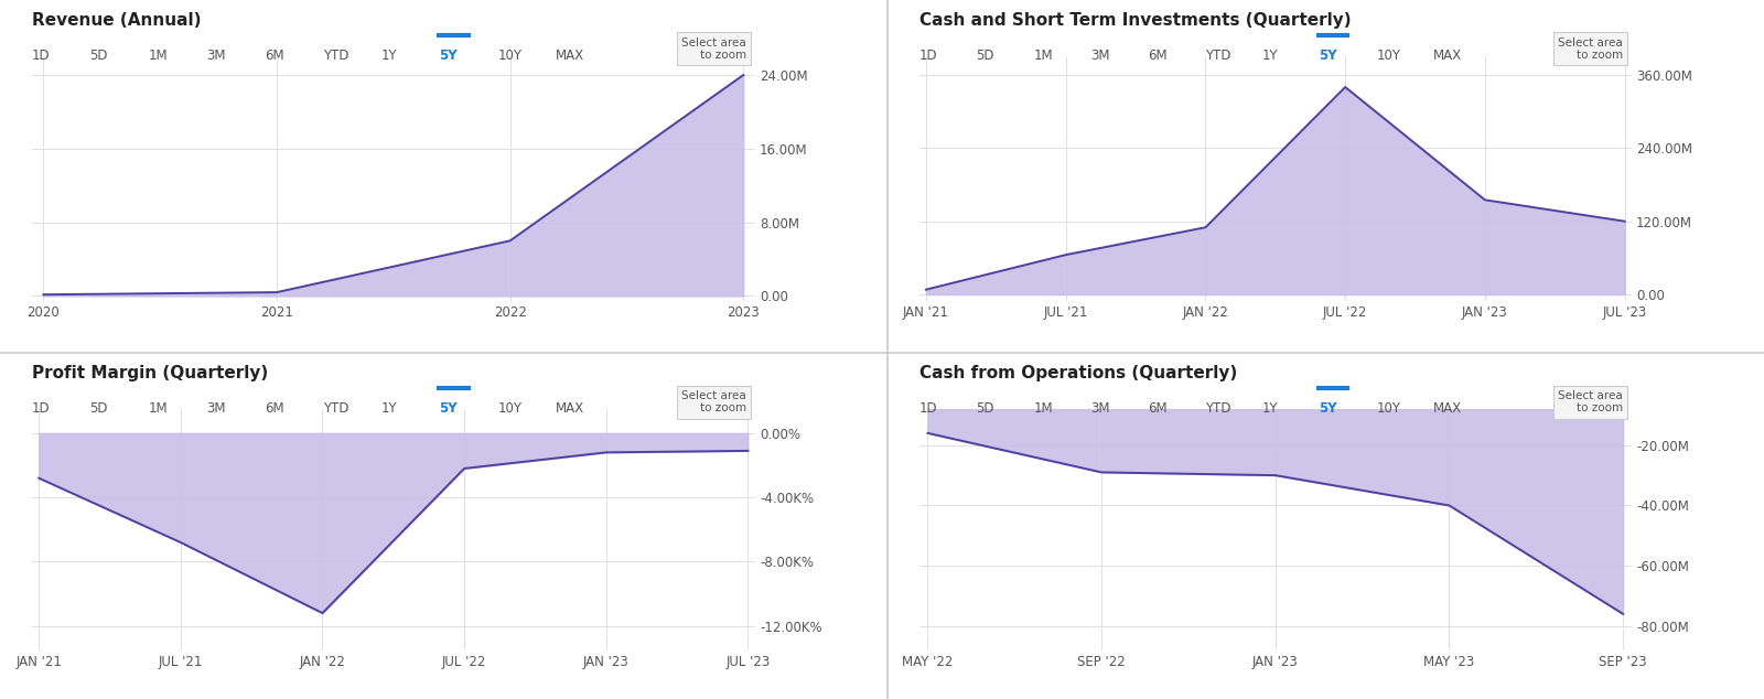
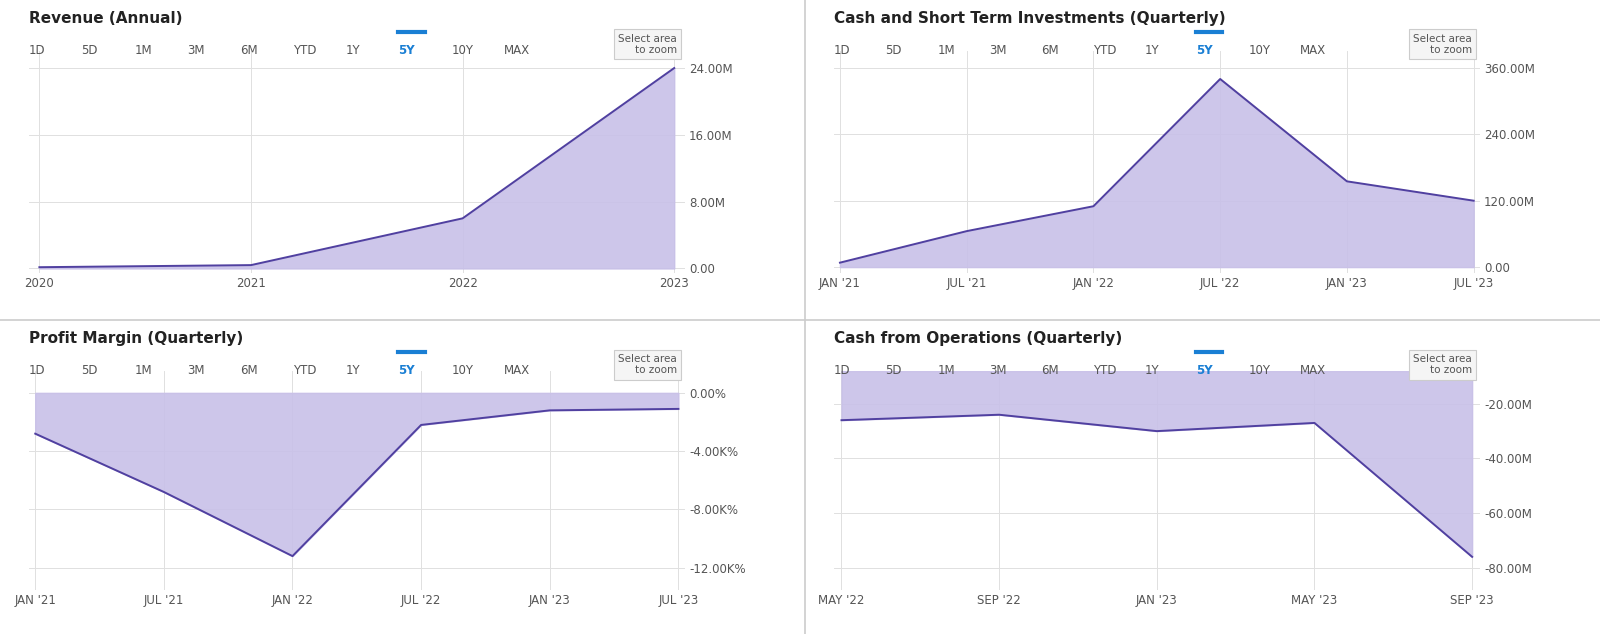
MAY '22: -16M -> -26M
SEP '22: -29M -> -24M
MAY '23: -40M -> -27M
